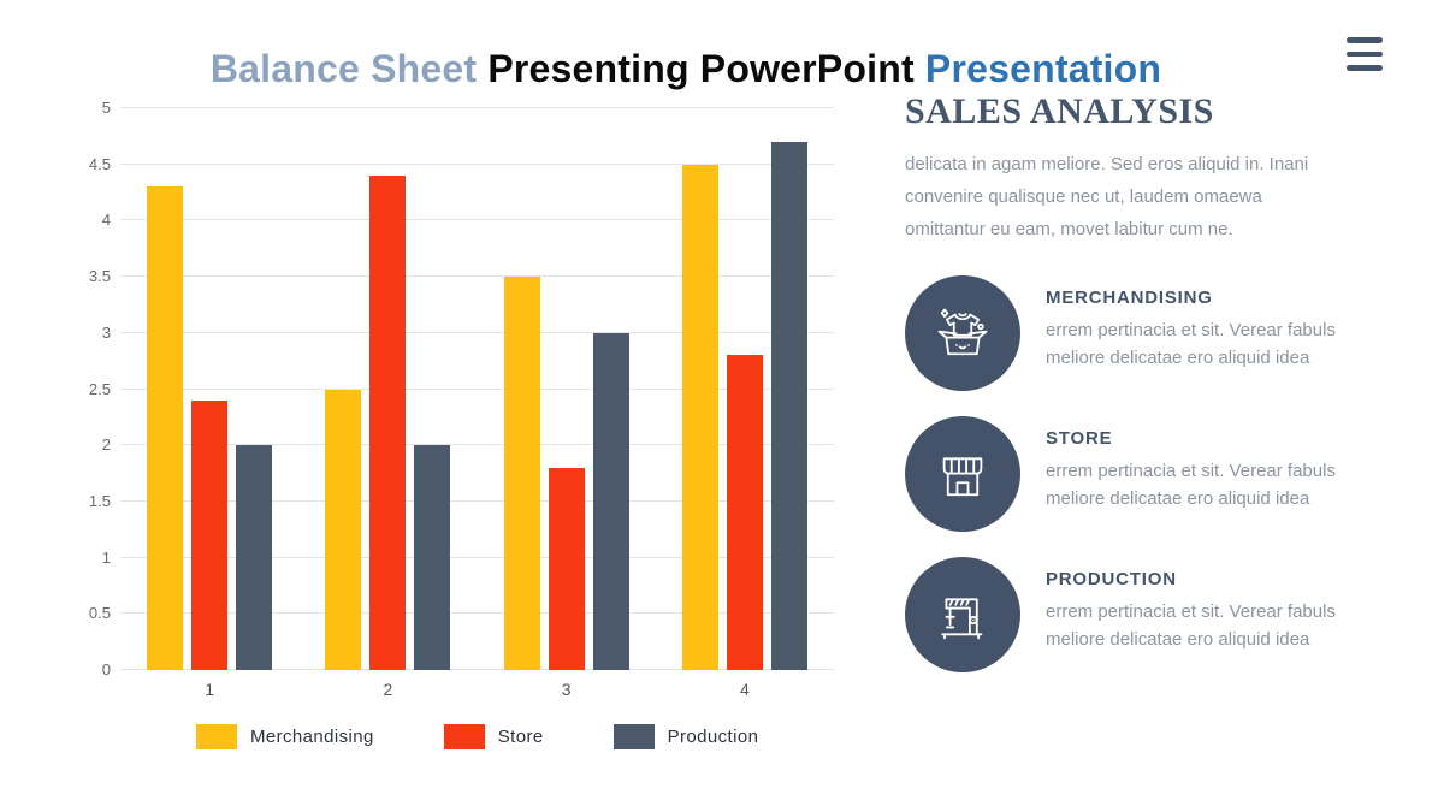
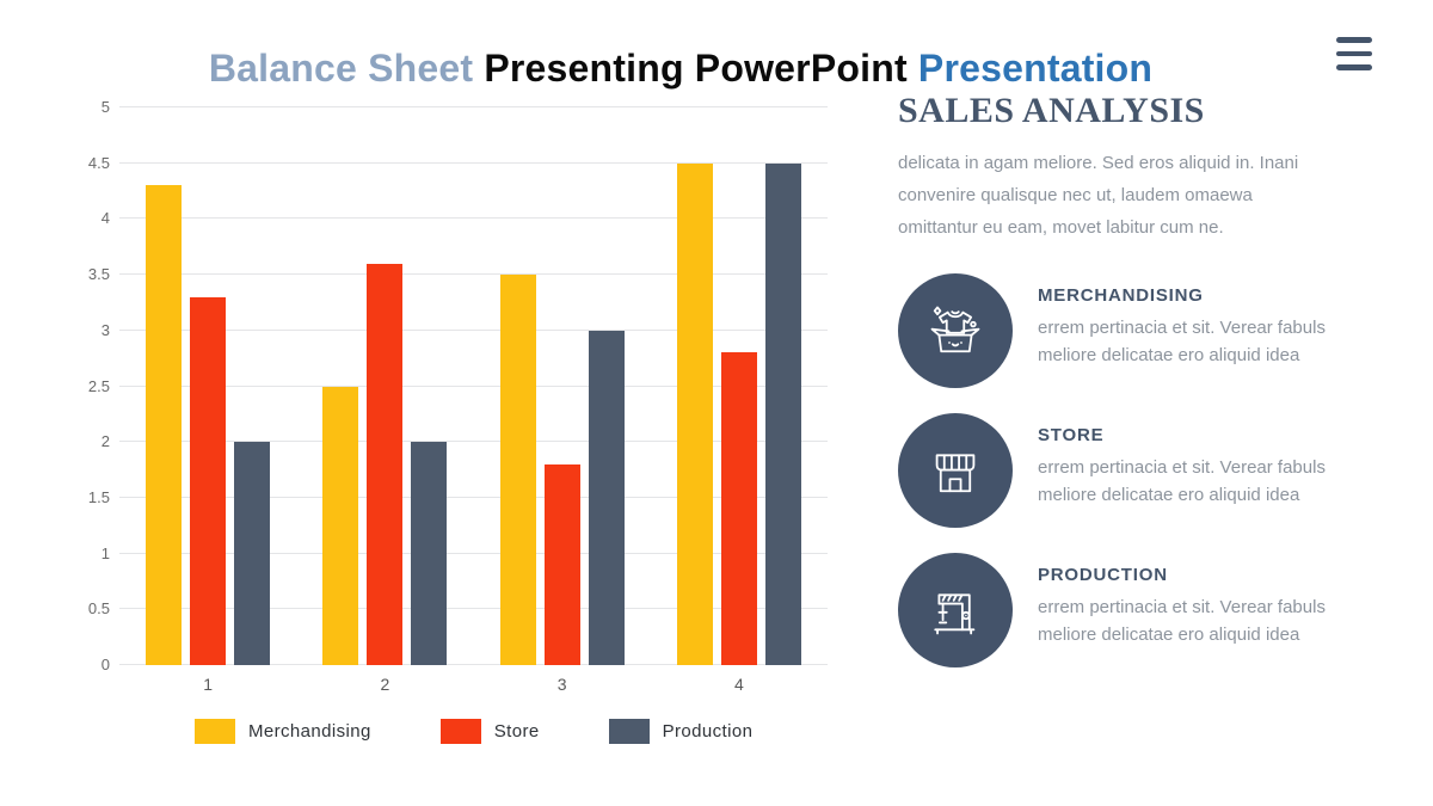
Store/1: 2.4 -> 3.3
Store/2: 4.4 -> 3.6
Production/4: 4.7 -> 4.5
